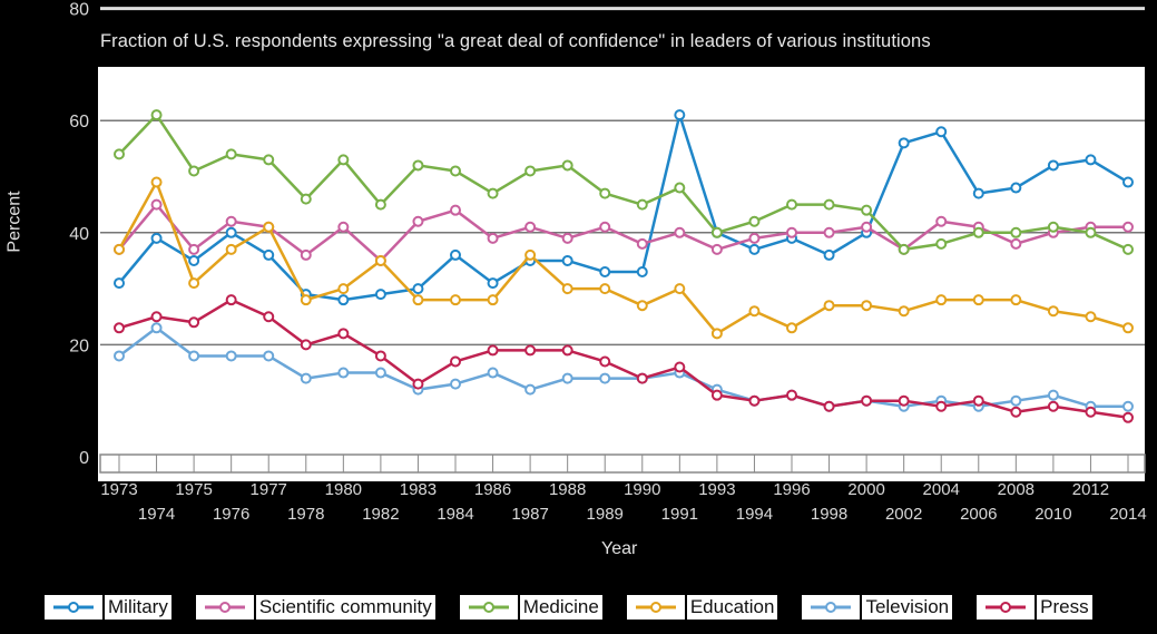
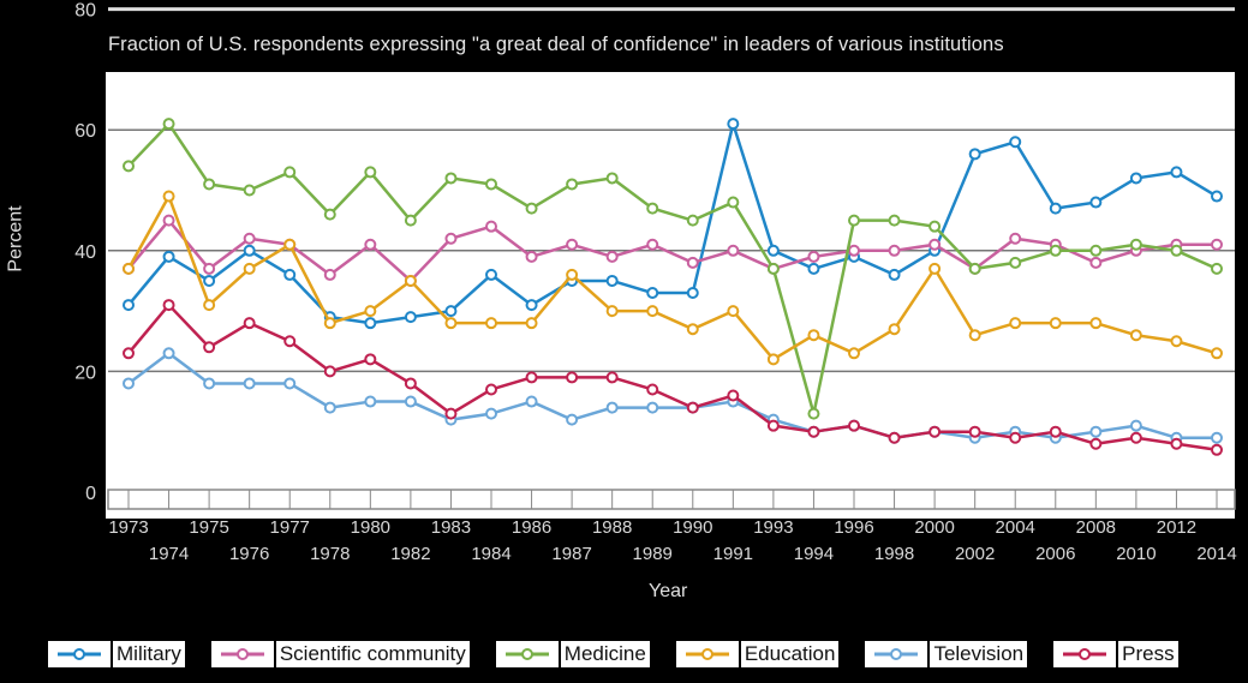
Press/1974: 25 -> 31
Medicine/1976: 54 -> 50
Medicine/1993: 40 -> 37
Medicine/1994: 42 -> 13
Education/2000: 27 -> 37
